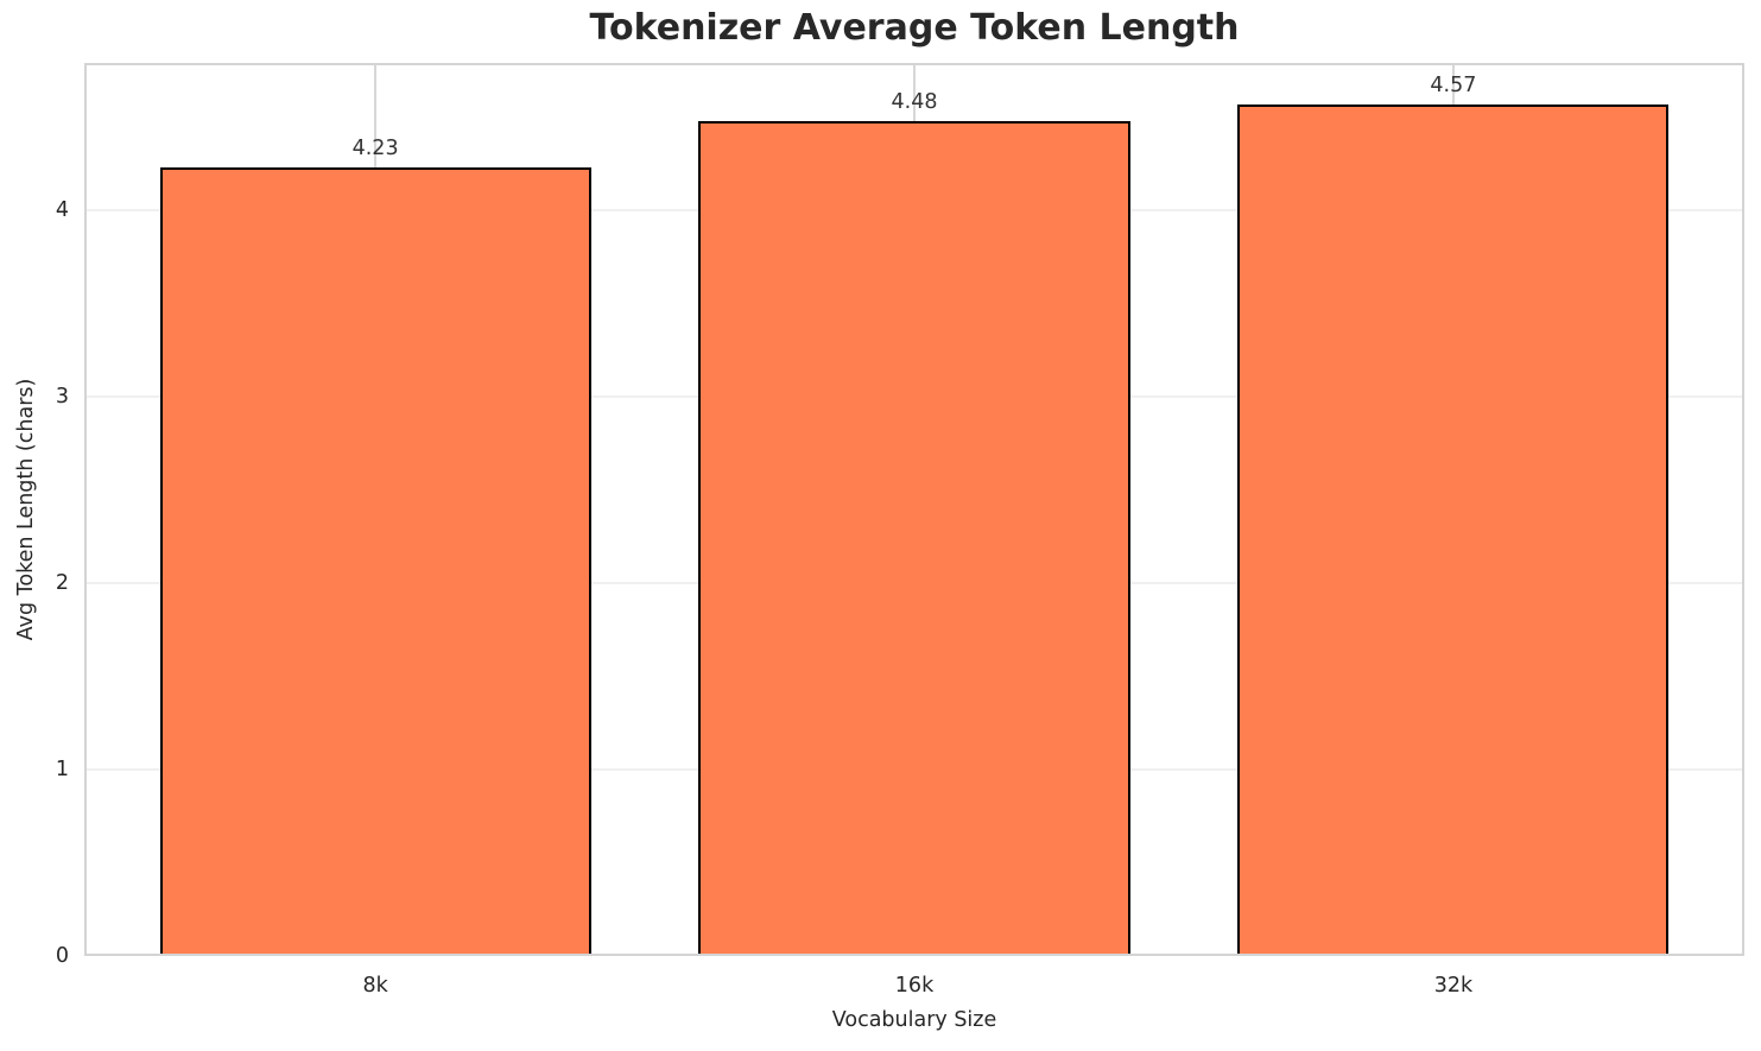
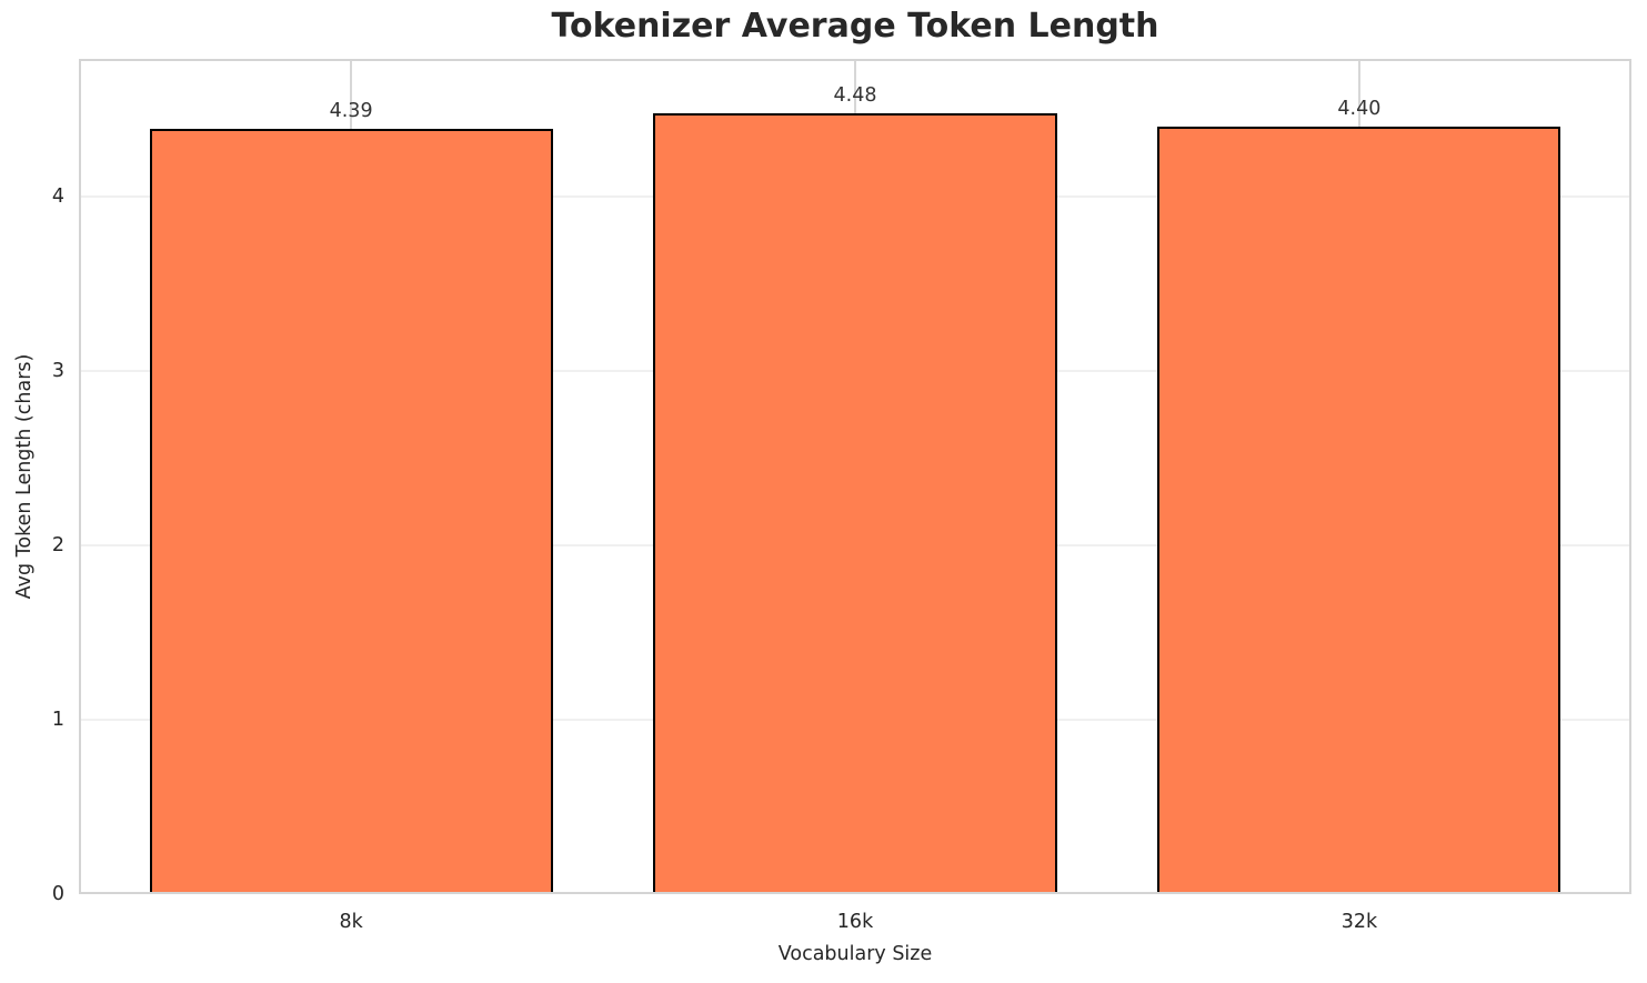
8k: 4.23 -> 4.39
32k: 4.57 -> 4.40
